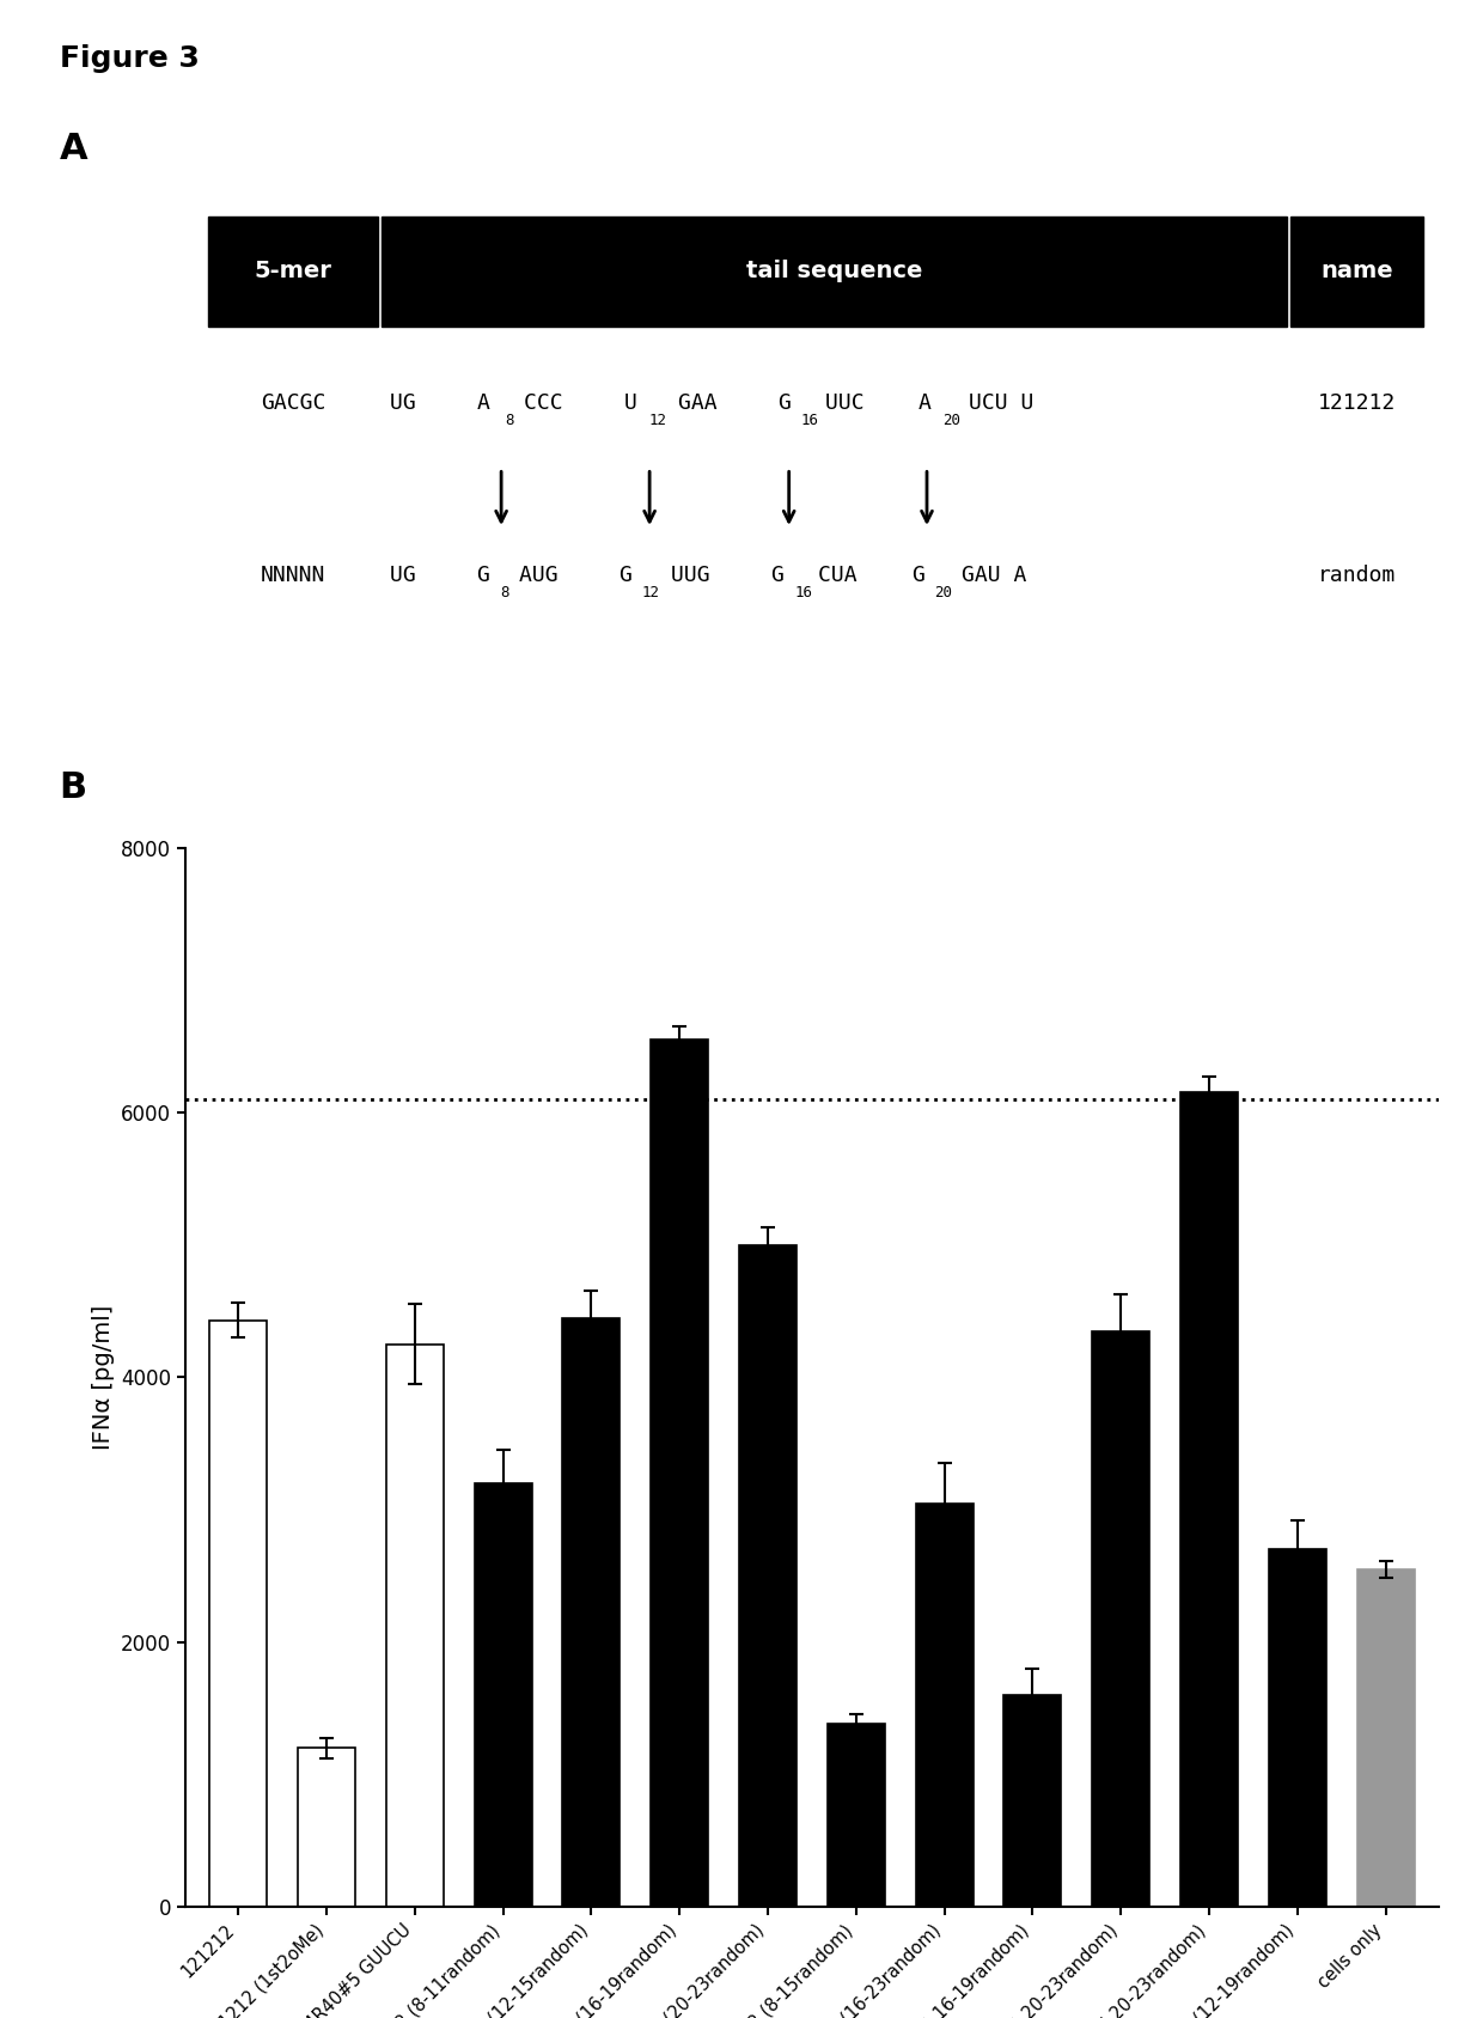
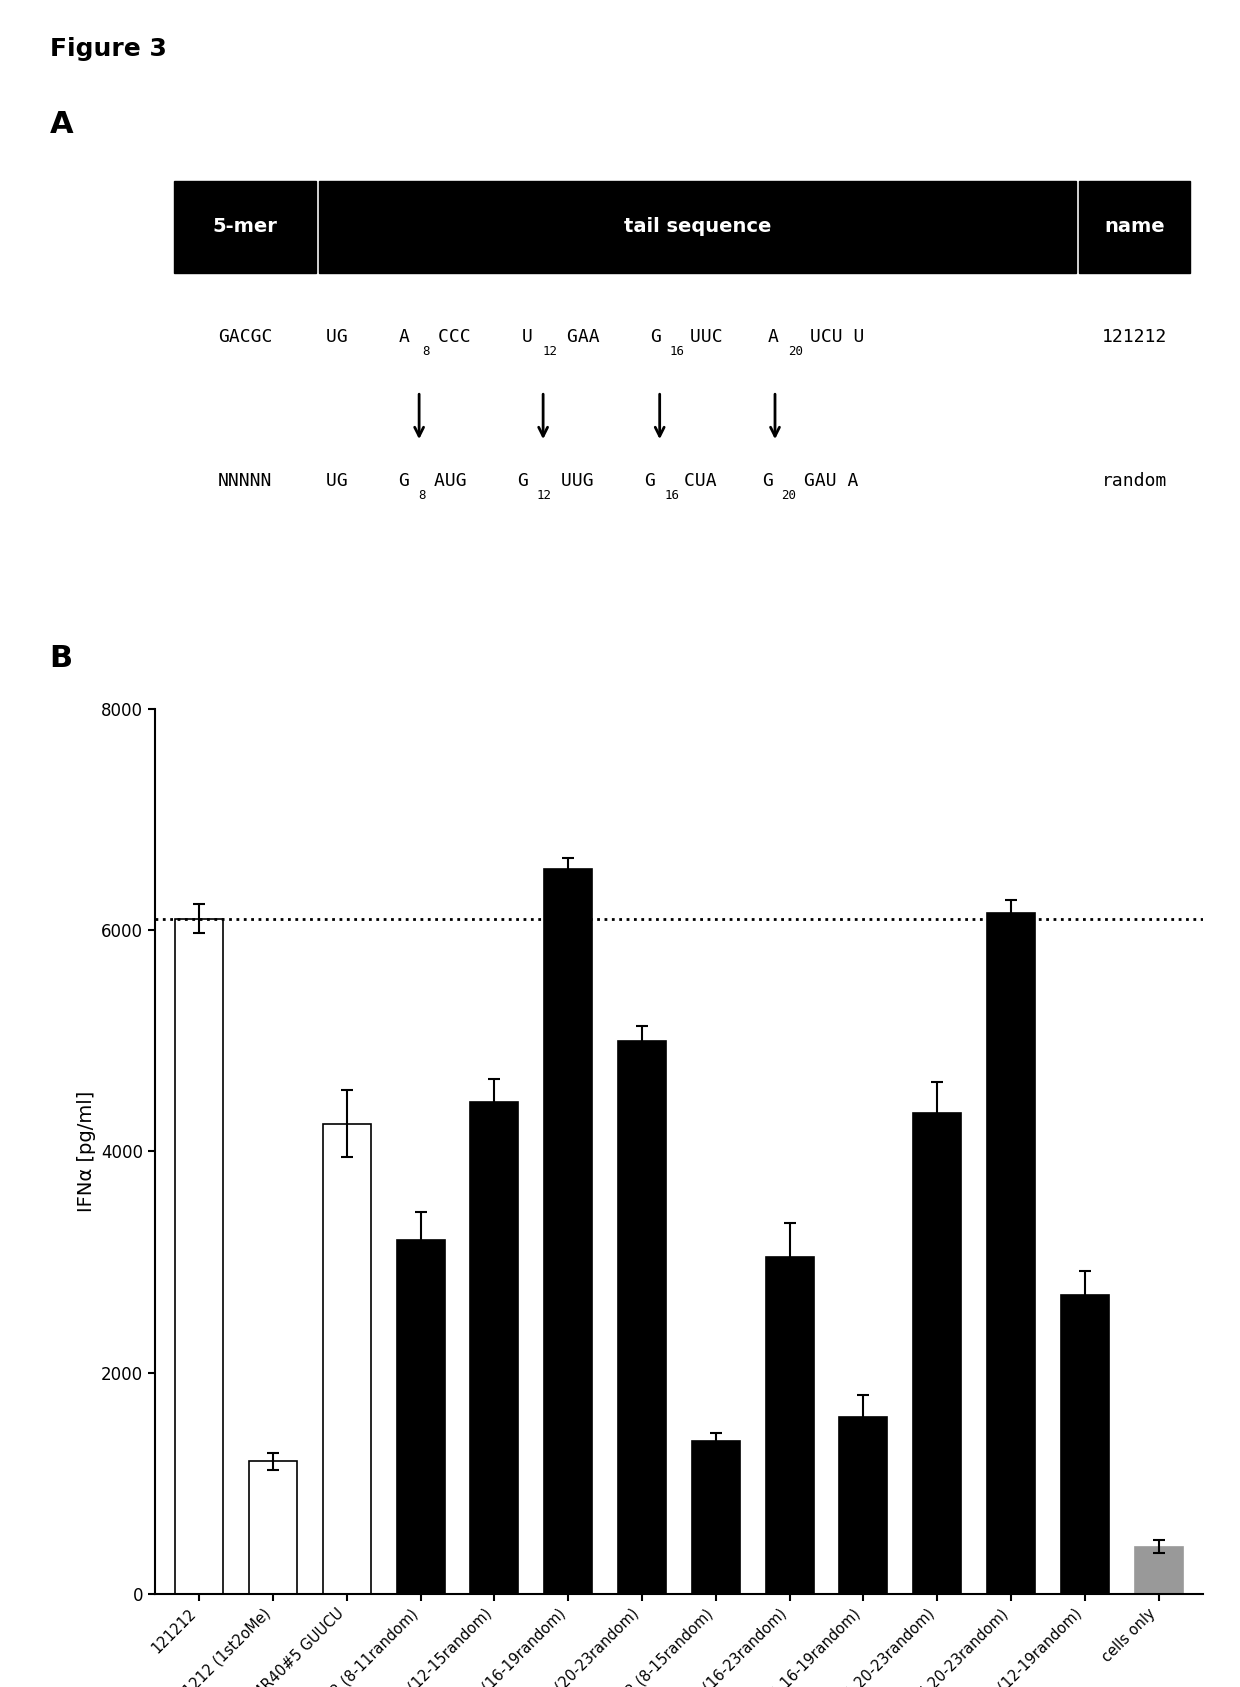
121212: 4430 -> 6100
cells only: 2550 -> 430
